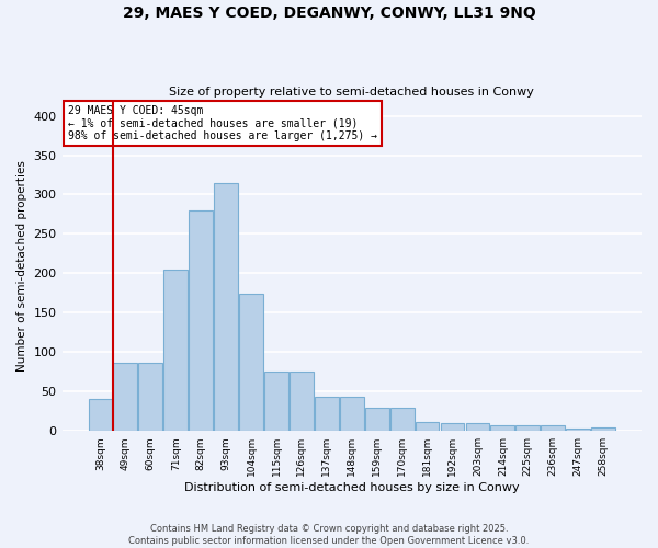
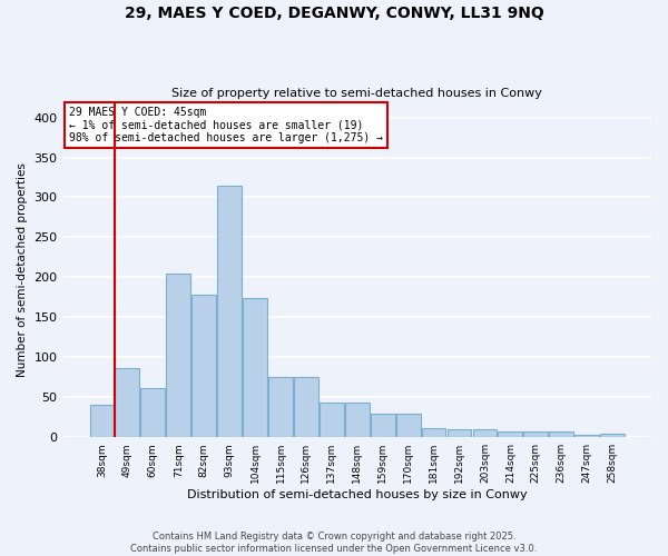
60sqm: 86 -> 62
82sqm: 280 -> 178
